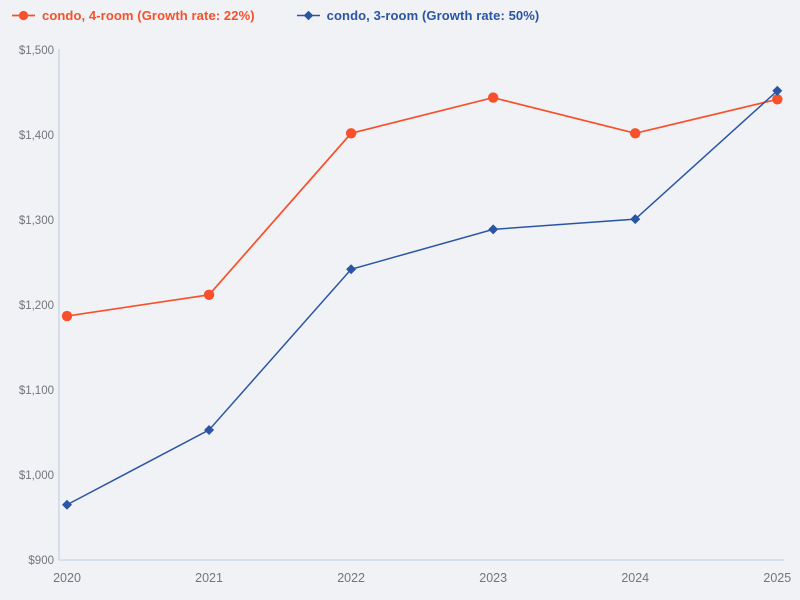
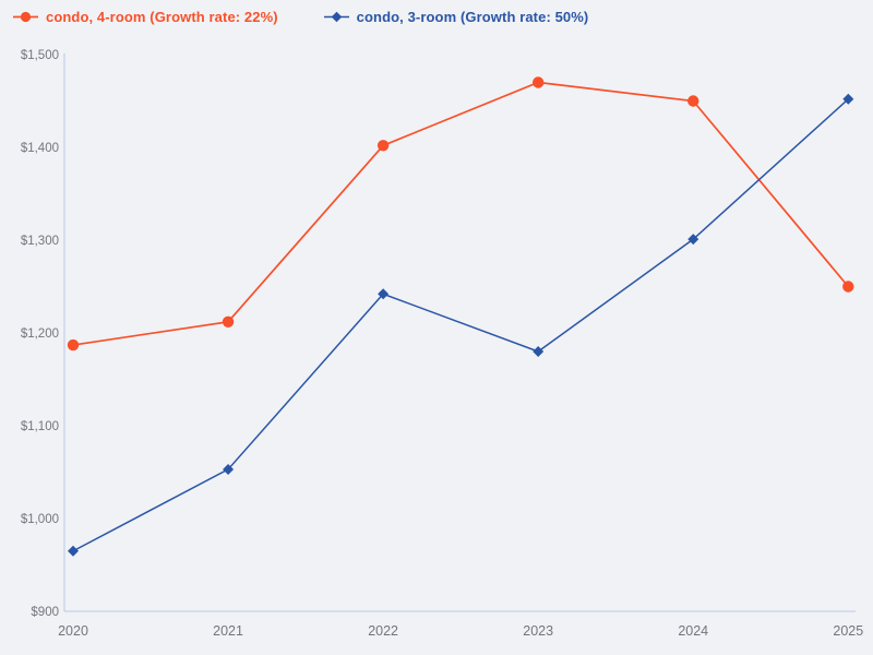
condo, 4-room (Growth rate: 22%)/2023: $1440 -> $1470
condo, 3-room (Growth rate: 50%)/2023: $1290 -> $1180
condo, 4-room (Growth rate: 22%)/2024: $1400 -> $1450
condo, 4-room (Growth rate: 22%)/2025: $1440 -> $1250
